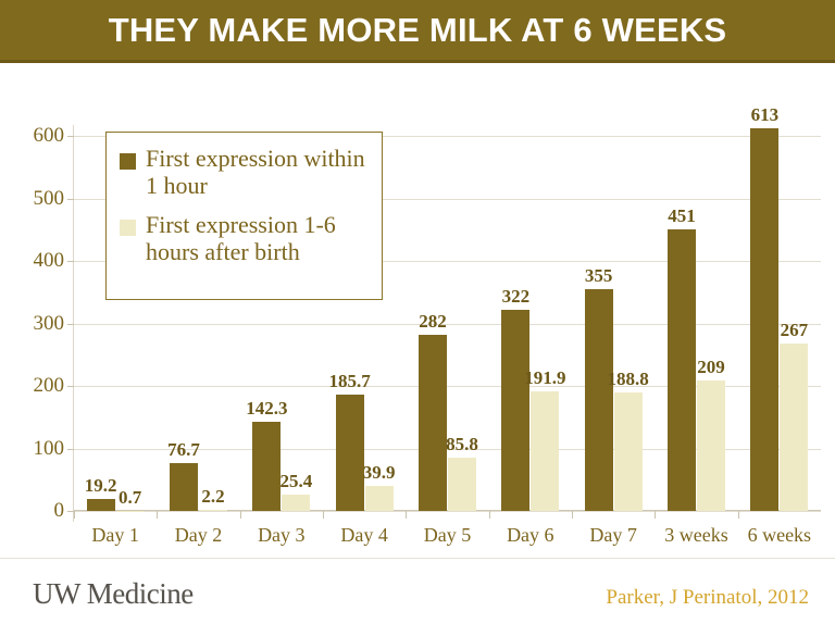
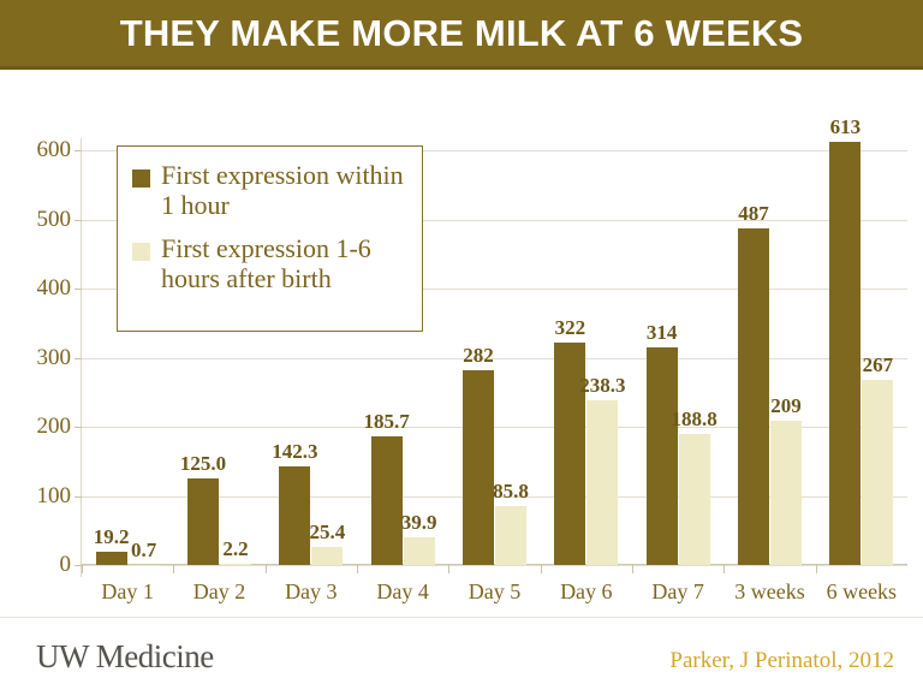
First expression within 1 hour/Day 2: 76.7 -> 125.0
First expression 1-6 hours after birth/Day 6: 191.9 -> 238.3
First expression within 1 hour/Day 7: 355 -> 314
First expression within 1 hour/3 weeks: 451 -> 487
